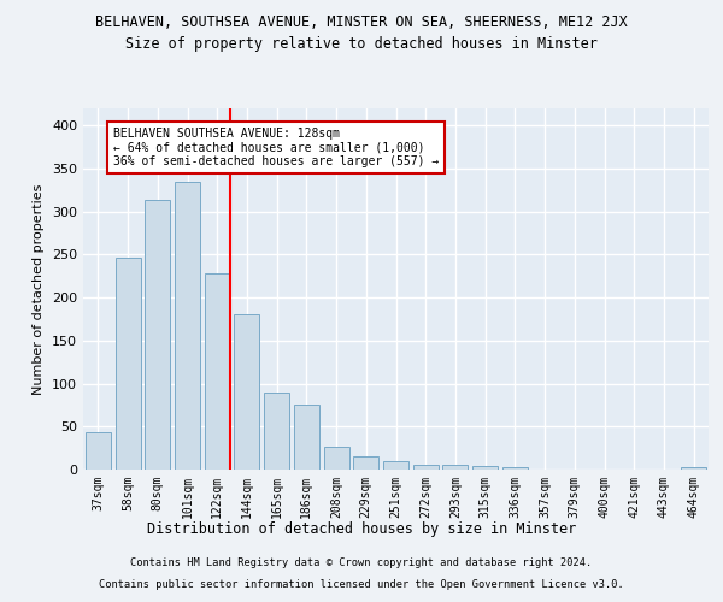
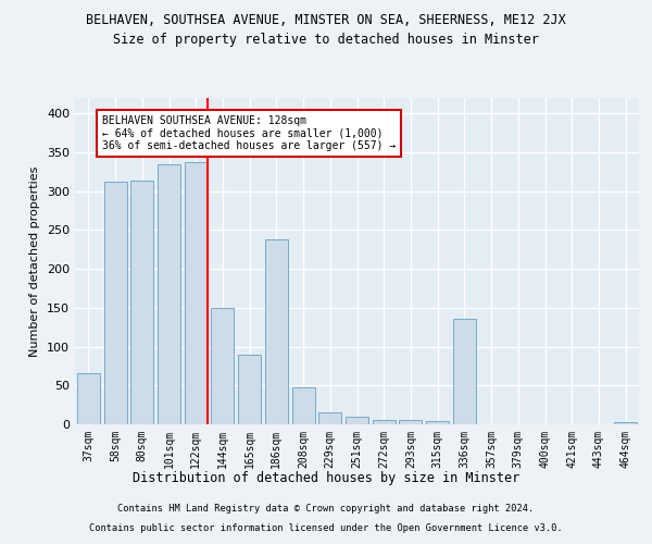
37sqm: 44 -> 66
58sqm: 246 -> 312
122sqm: 228 -> 338
144sqm: 180 -> 150
186sqm: 75 -> 238
208sqm: 26 -> 48
336sqm: 3 -> 136
